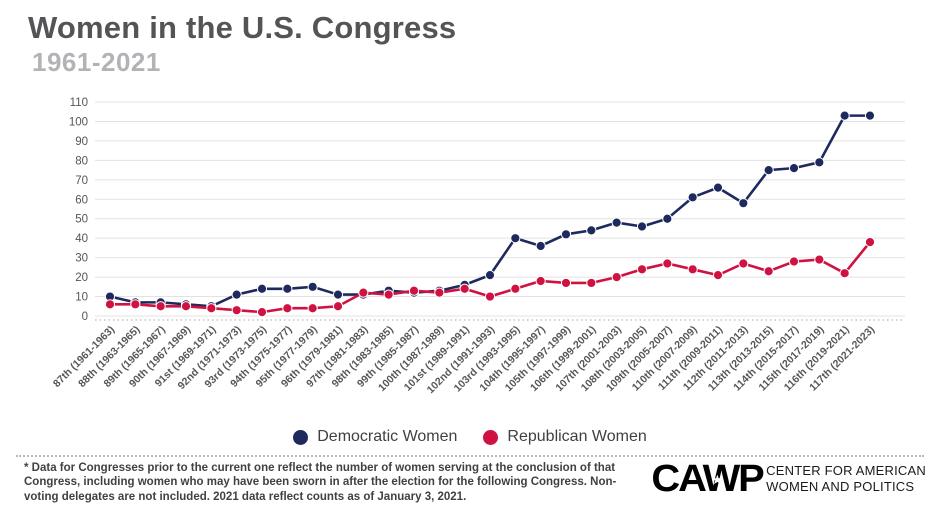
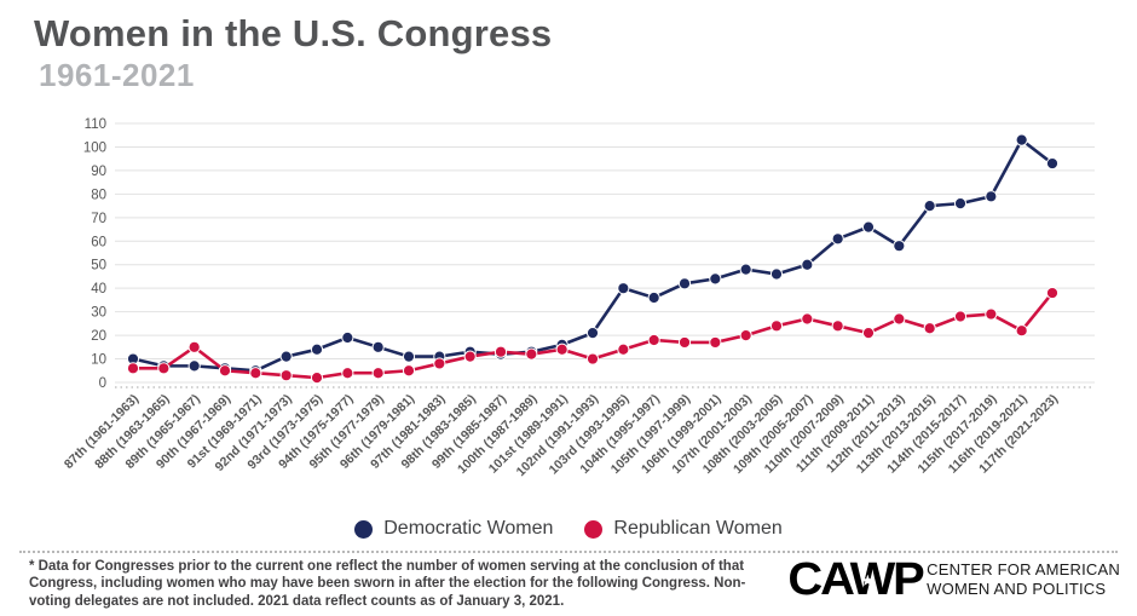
Republican Women/89th (1965-1967): 5 -> 15
Democratic Women/94th (1975-1977): 14 -> 19
Republican Women/97th (1981-1983): 12 -> 8
Democratic Women/117th (2021-2023): 103 -> 93
